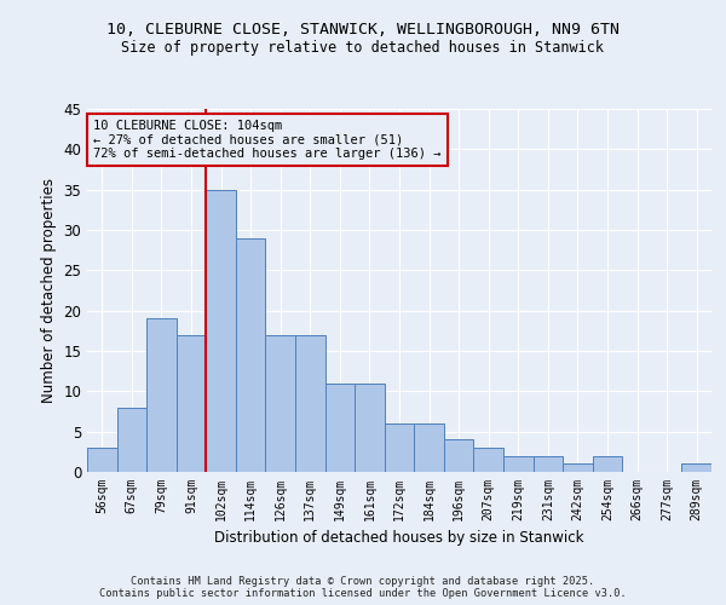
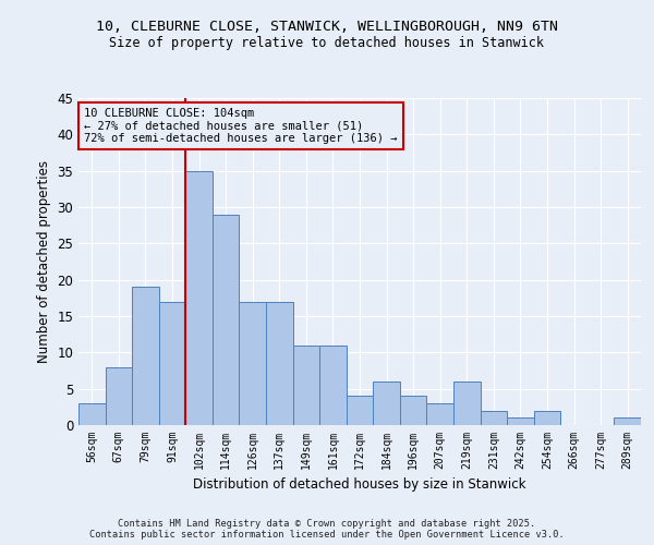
172sqm: 6 -> 4
219sqm: 2 -> 6
